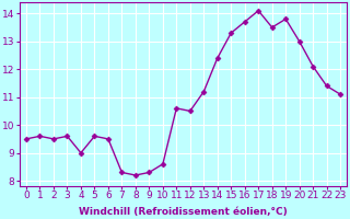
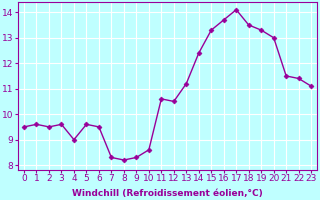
19: 13.8 -> 13.3
21: 12.1 -> 11.5
